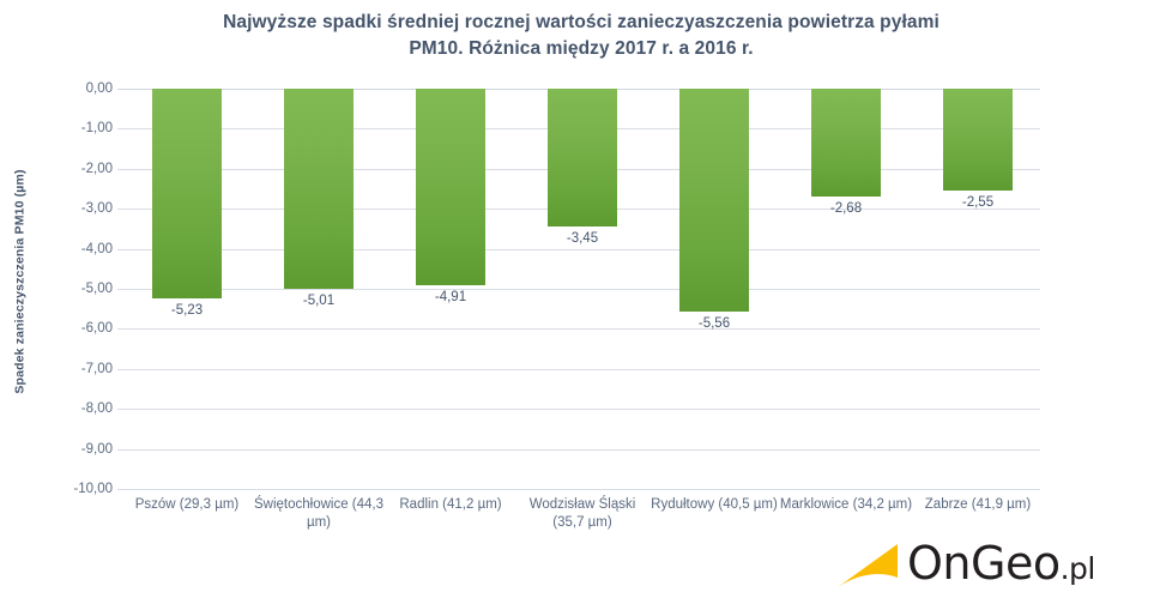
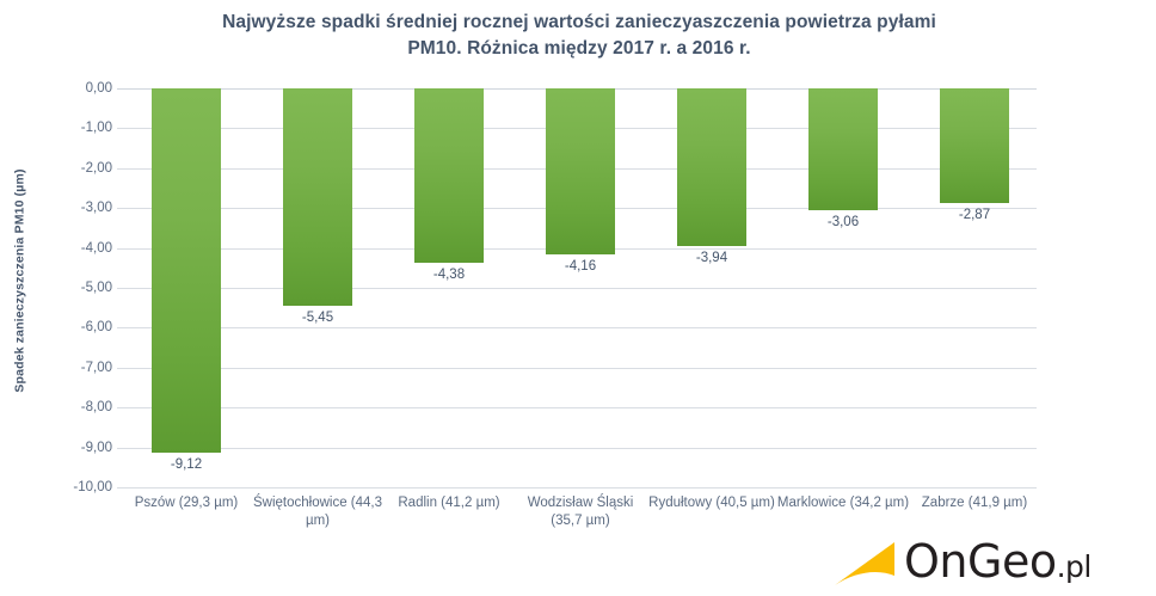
Pszów (29,3 µm): -5,23 -> -9,12
Świętochłowice (44,3 µm): -5,01 -> -5,45
Radlin (41,2 µm): -4,91 -> -4,38
Wodzisław Śląski (35,7 µm): -3,45 -> -4,16
Rydułtowy (40,5 µm): -5,56 -> -3,94
Marklowice (34,2 µm): -2,68 -> -3,06
Zabrze (41,9 µm): -2,55 -> -2,87
